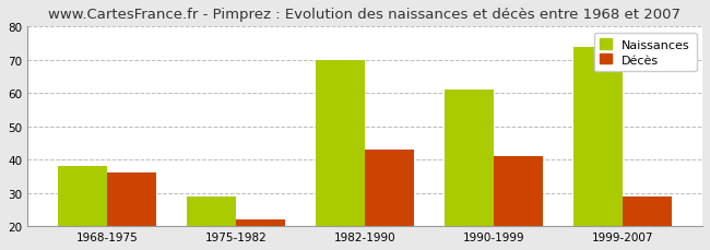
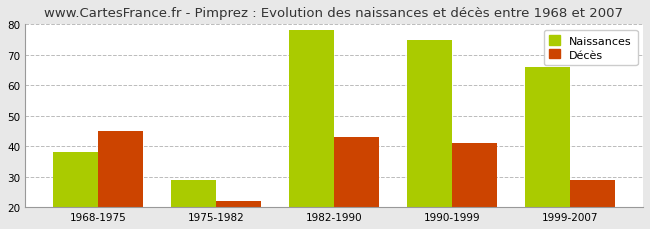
Décès/1968-1975: 36 -> 45
Naissances/1982-1990: 70 -> 78
Naissances/1990-1999: 61 -> 75
Naissances/1999-2007: 74 -> 66
